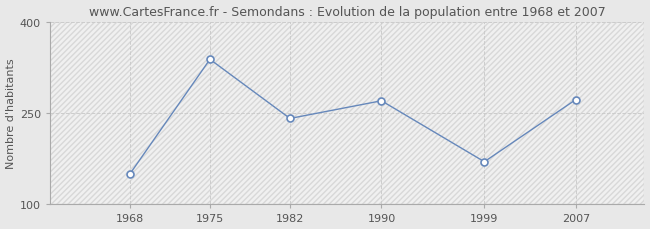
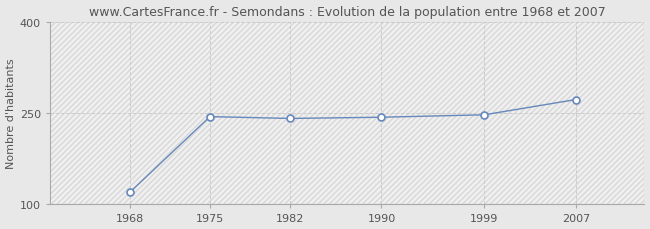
1968: 150 -> 120
1975: 338 -> 244
1990: 270 -> 243
1999: 170 -> 247
